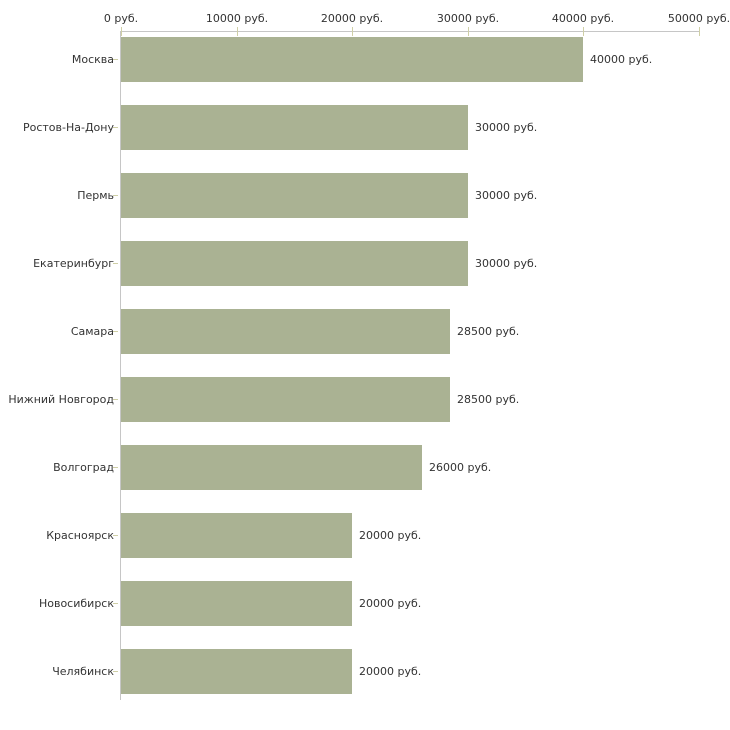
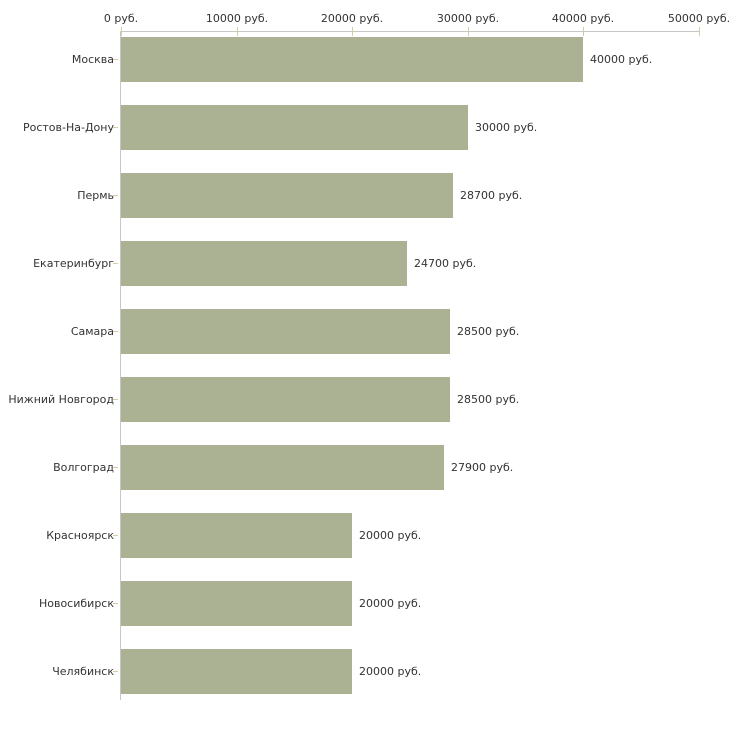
Пермь: 30000 -> 28700
Екатеринбург: 30000 -> 24700
Волгоград: 26000 -> 27900
